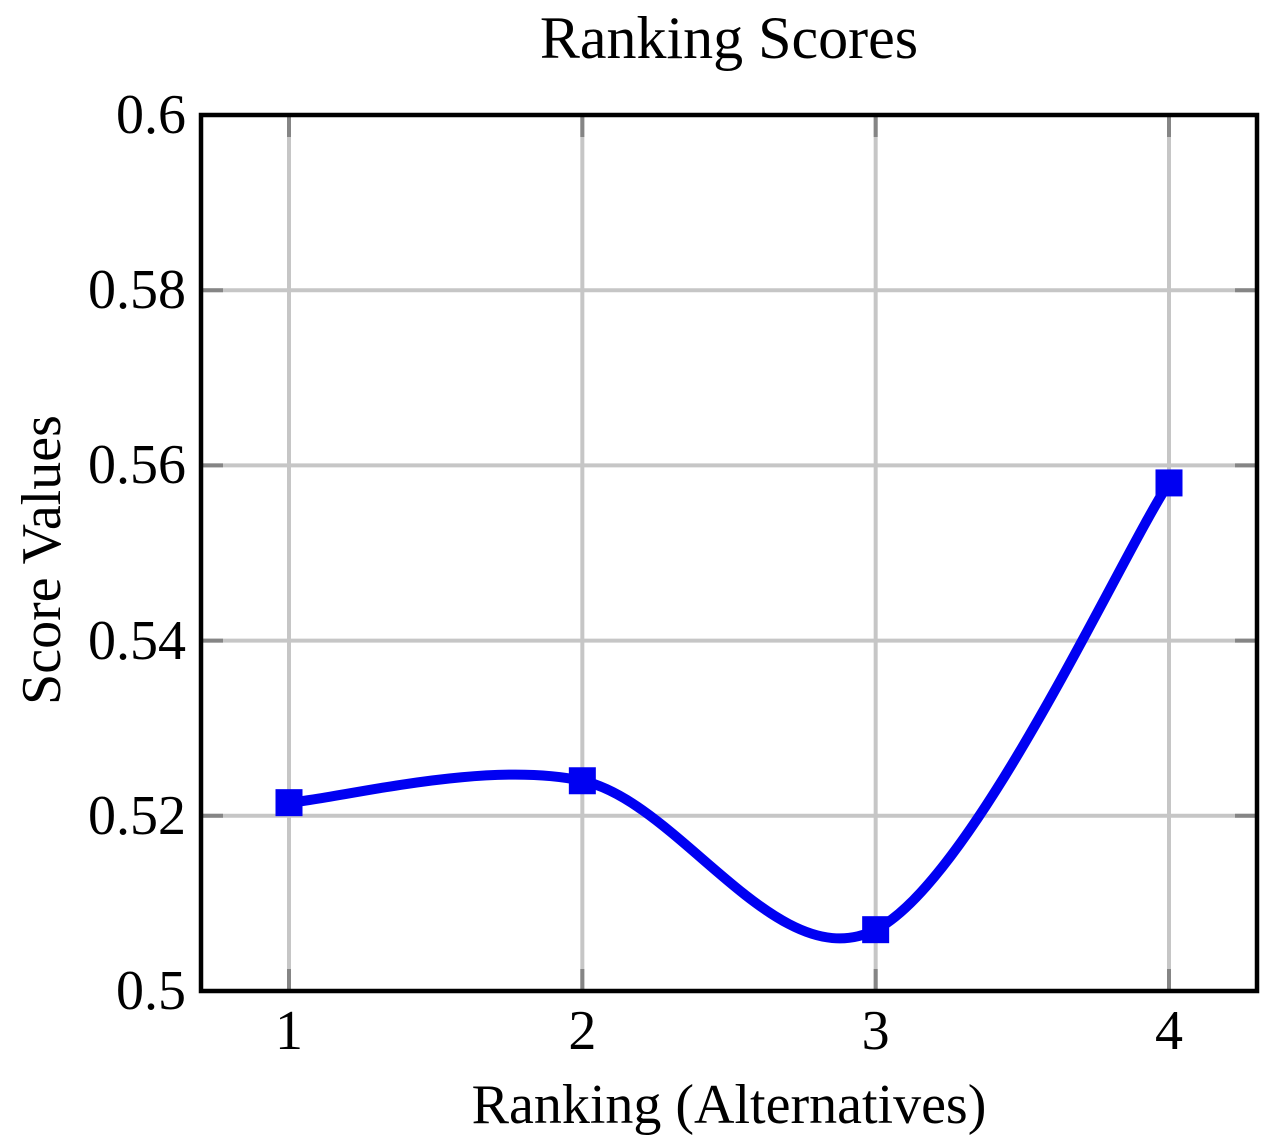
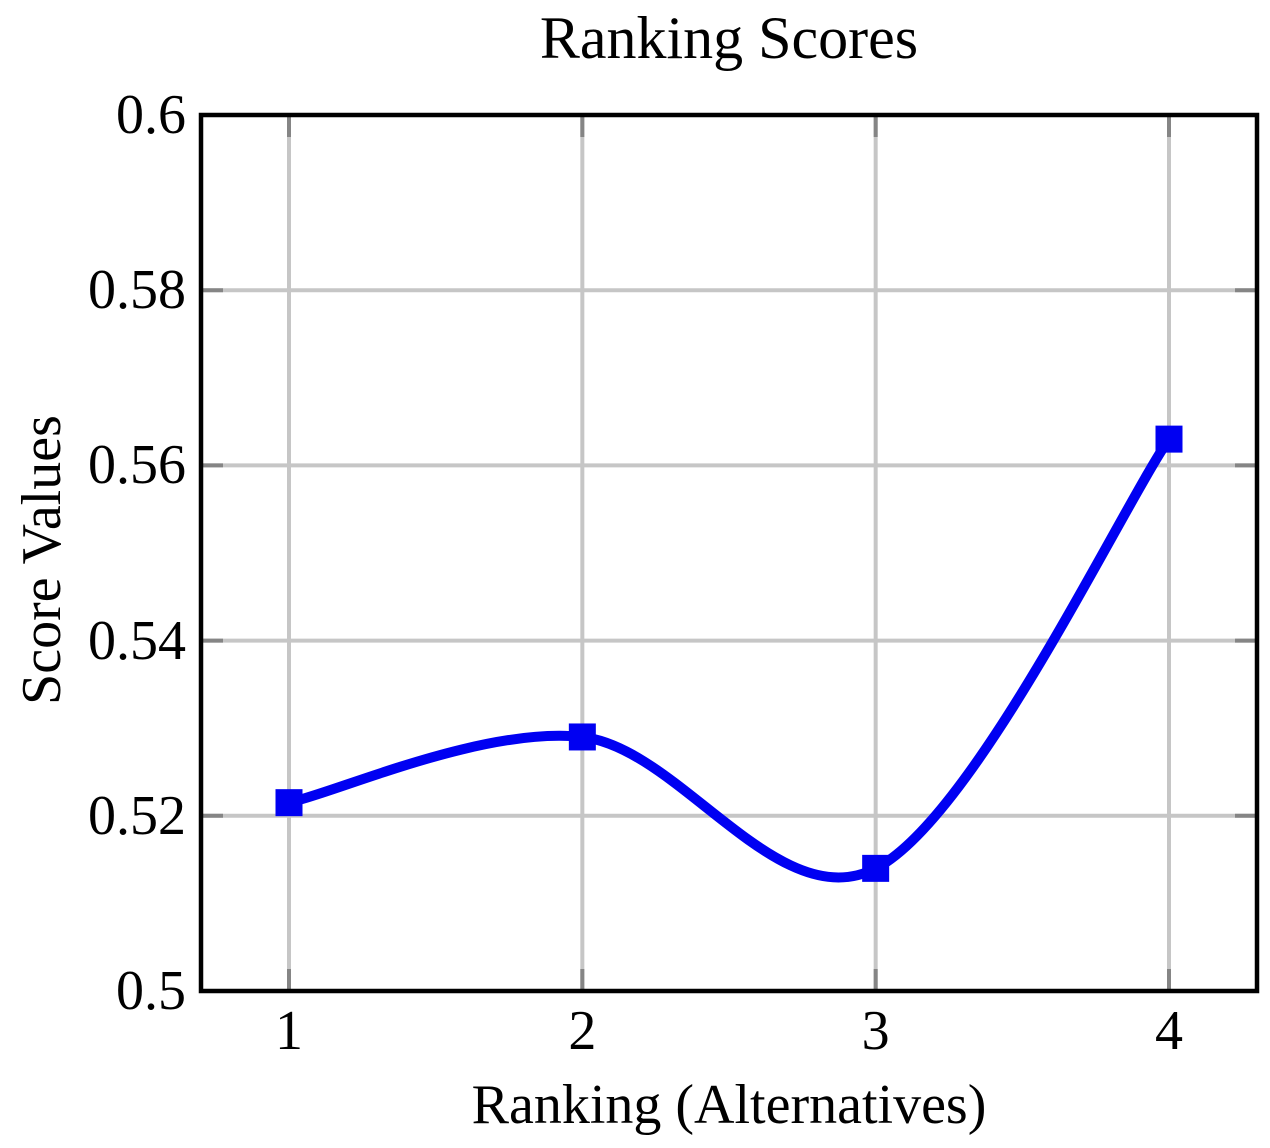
2: 0.524 -> 0.529
3: 0.507 -> 0.514
4: 0.558 -> 0.563
